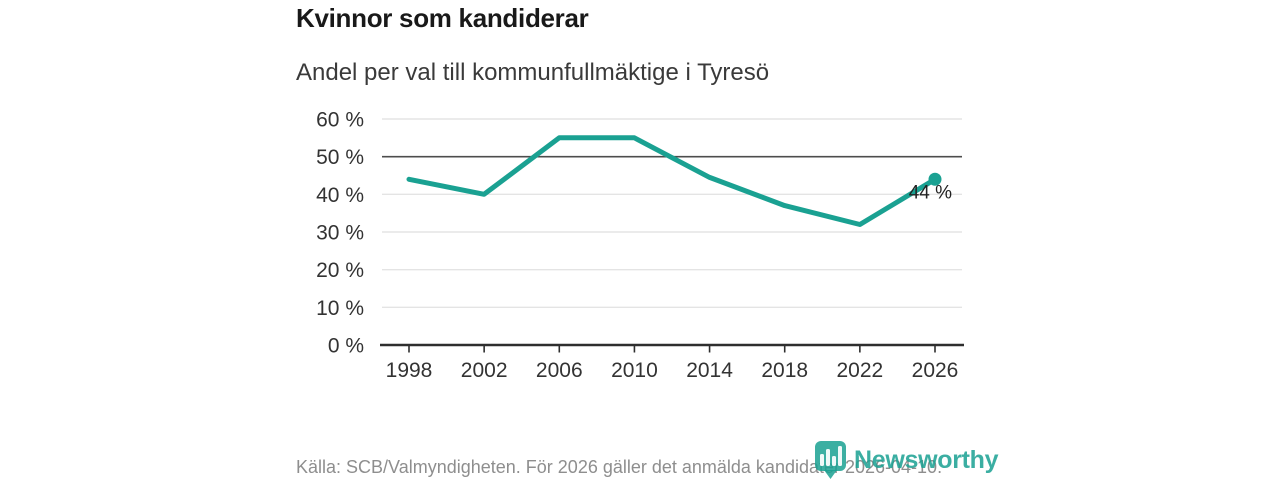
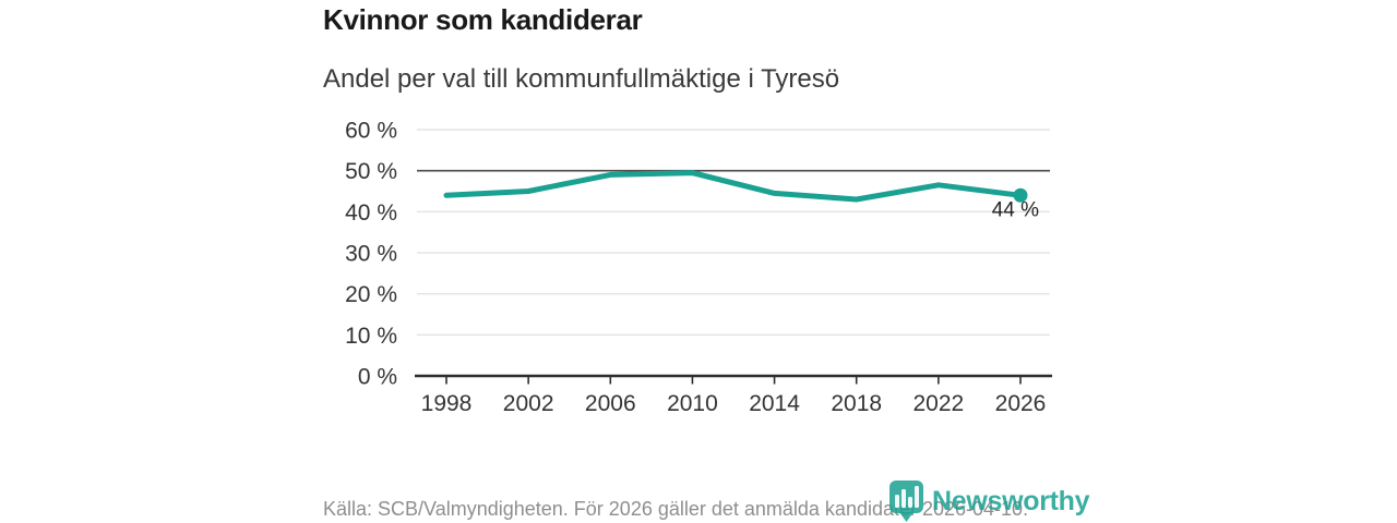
2002: 40% -> 45%
2006: 55% -> 49%
2010: 55% -> 50%
2018: 37% -> 43%
2022: 32% -> 46%
